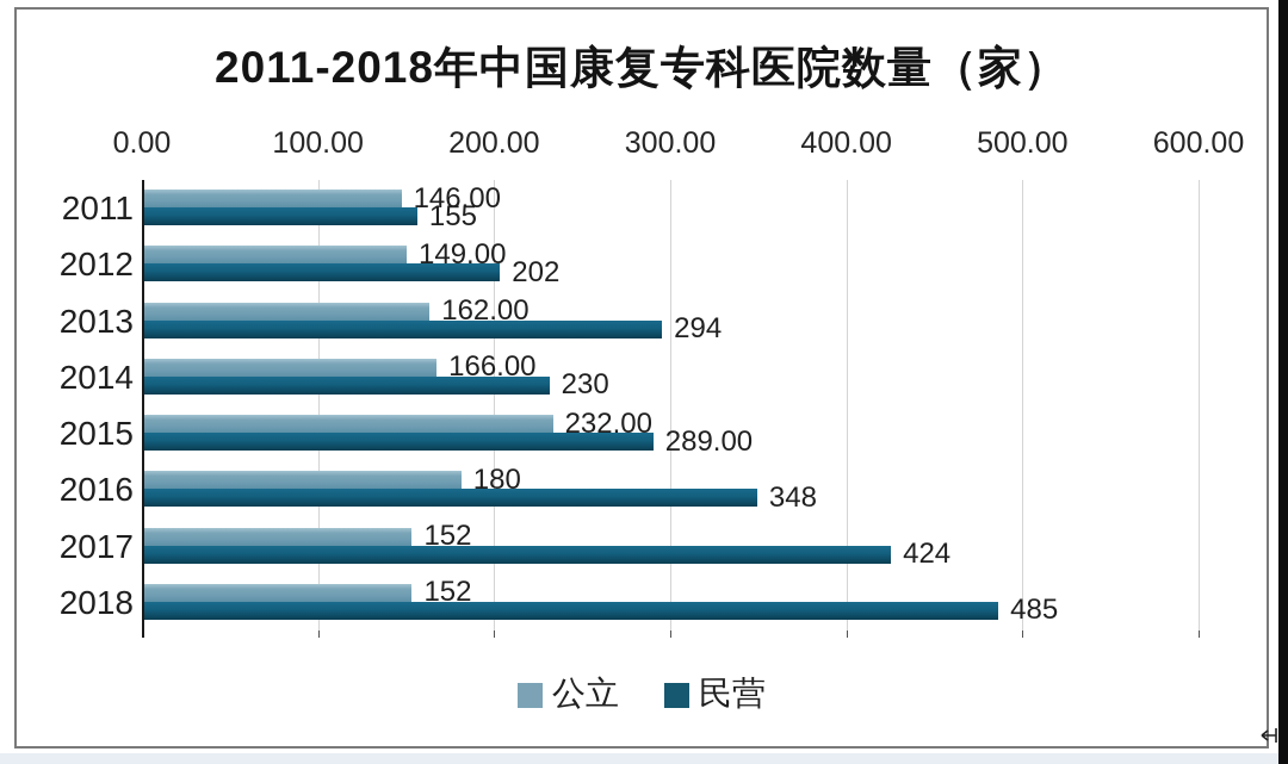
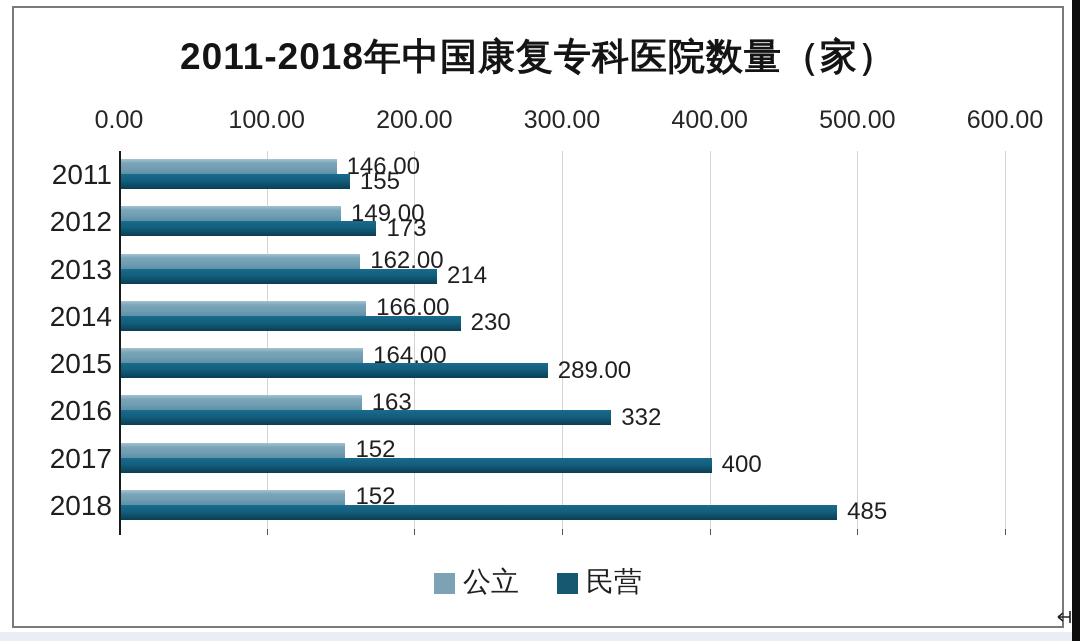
民营/2012: 202 -> 173
民营/2013: 294 -> 214
公立/2015: 232.00 -> 164.00
公立/2016: 180 -> 163
民营/2016: 348 -> 332
民营/2017: 424 -> 400
